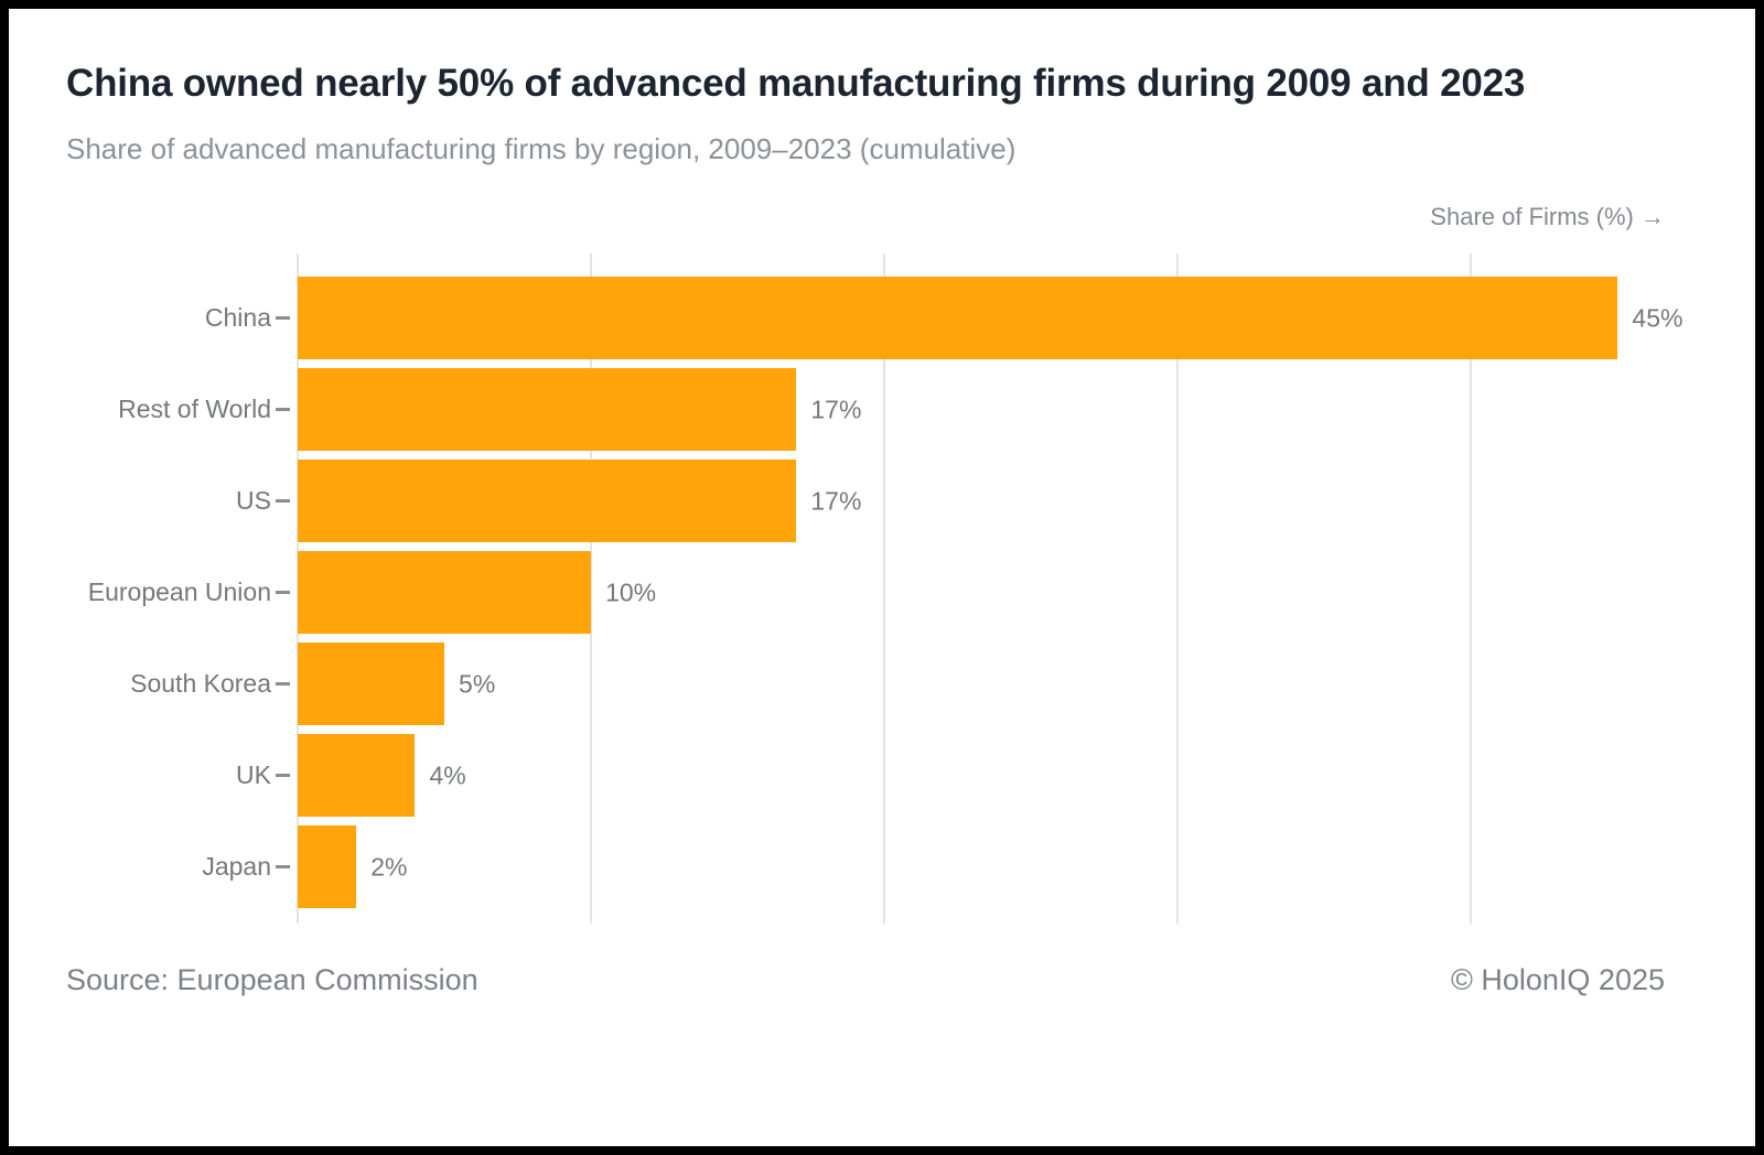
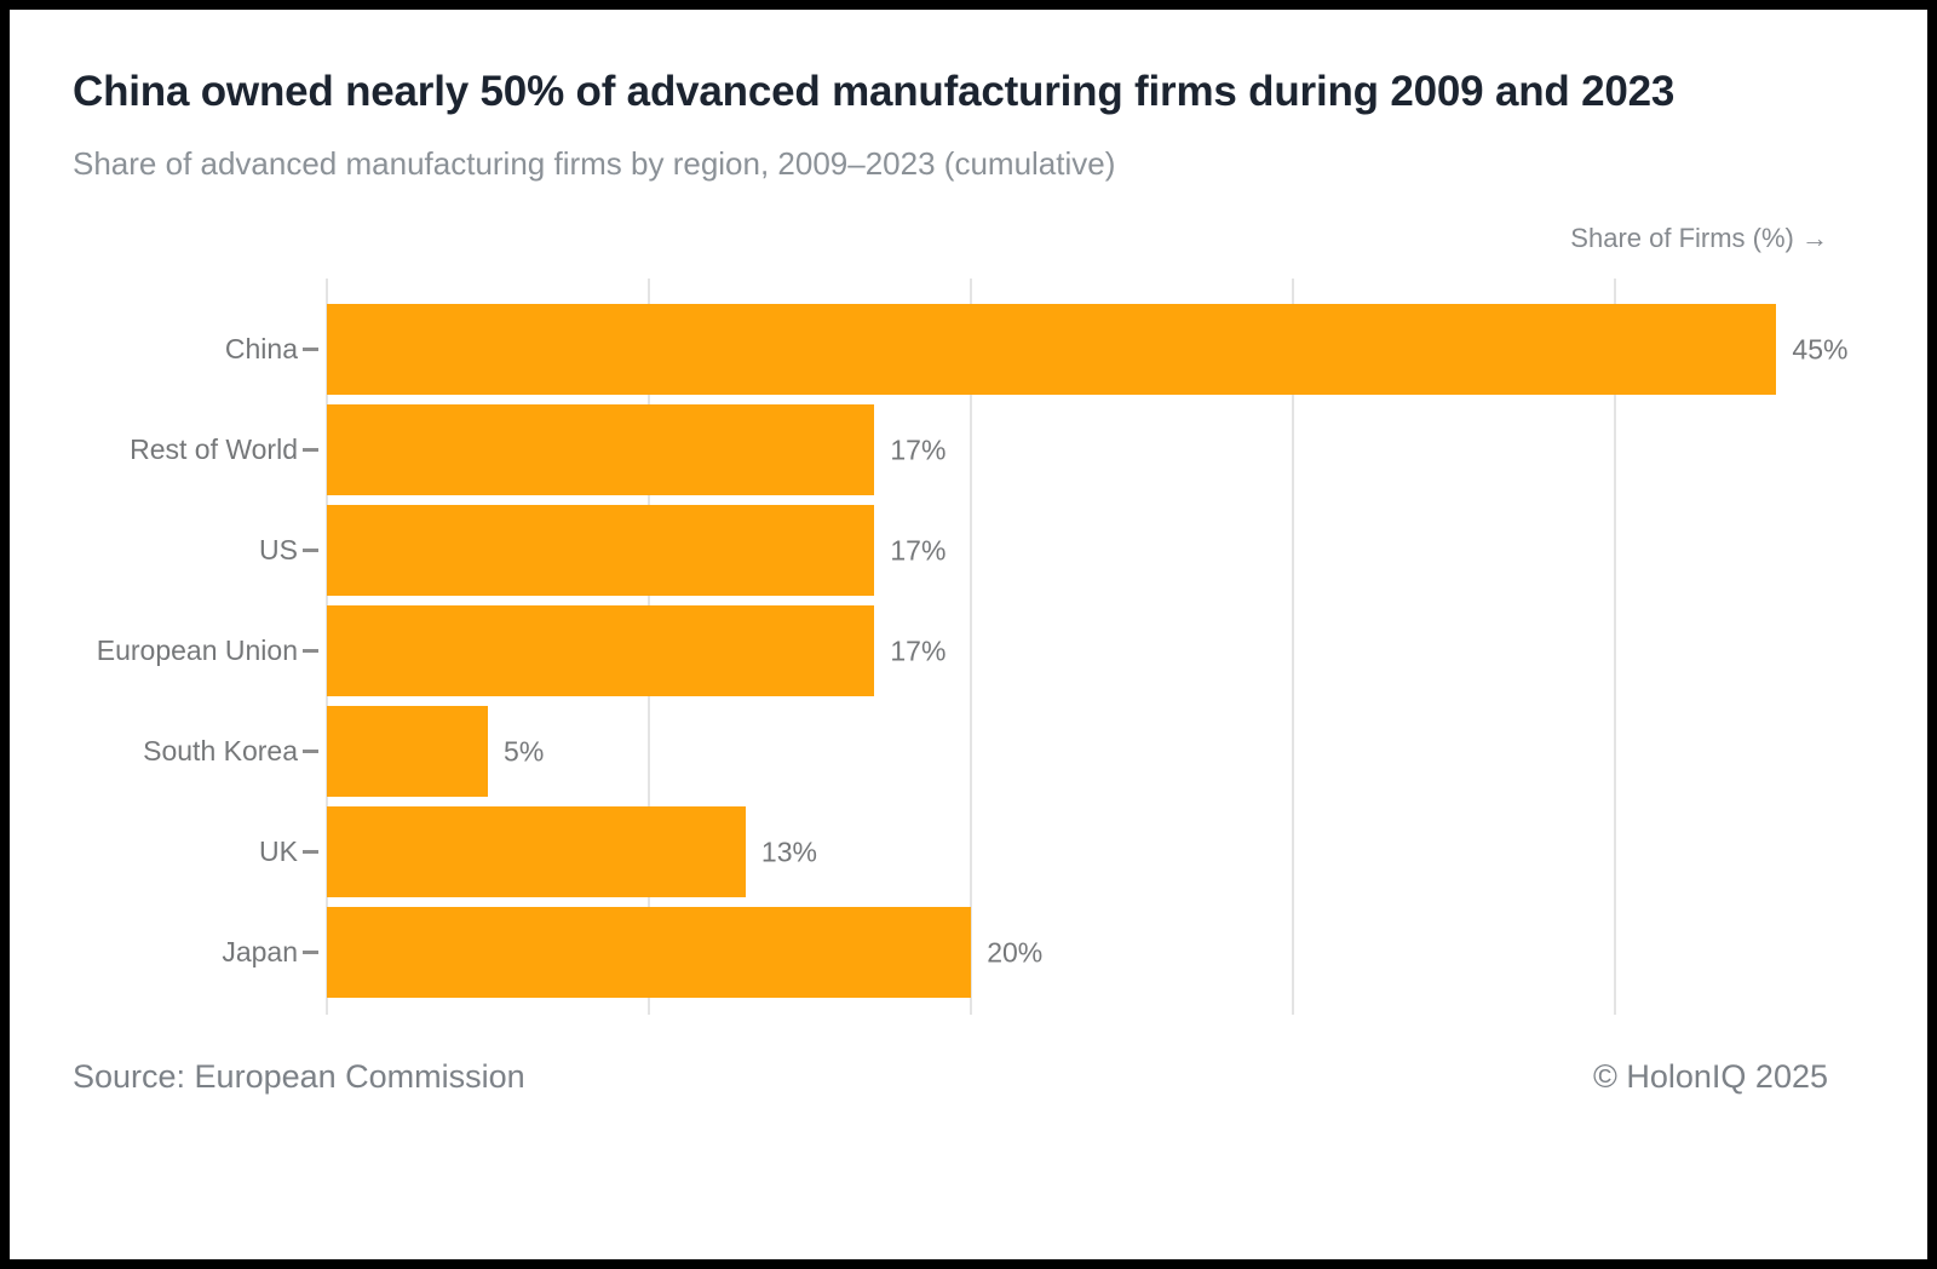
European Union: 10% -> 17%
UK: 4% -> 13%
Japan: 2% -> 20%
